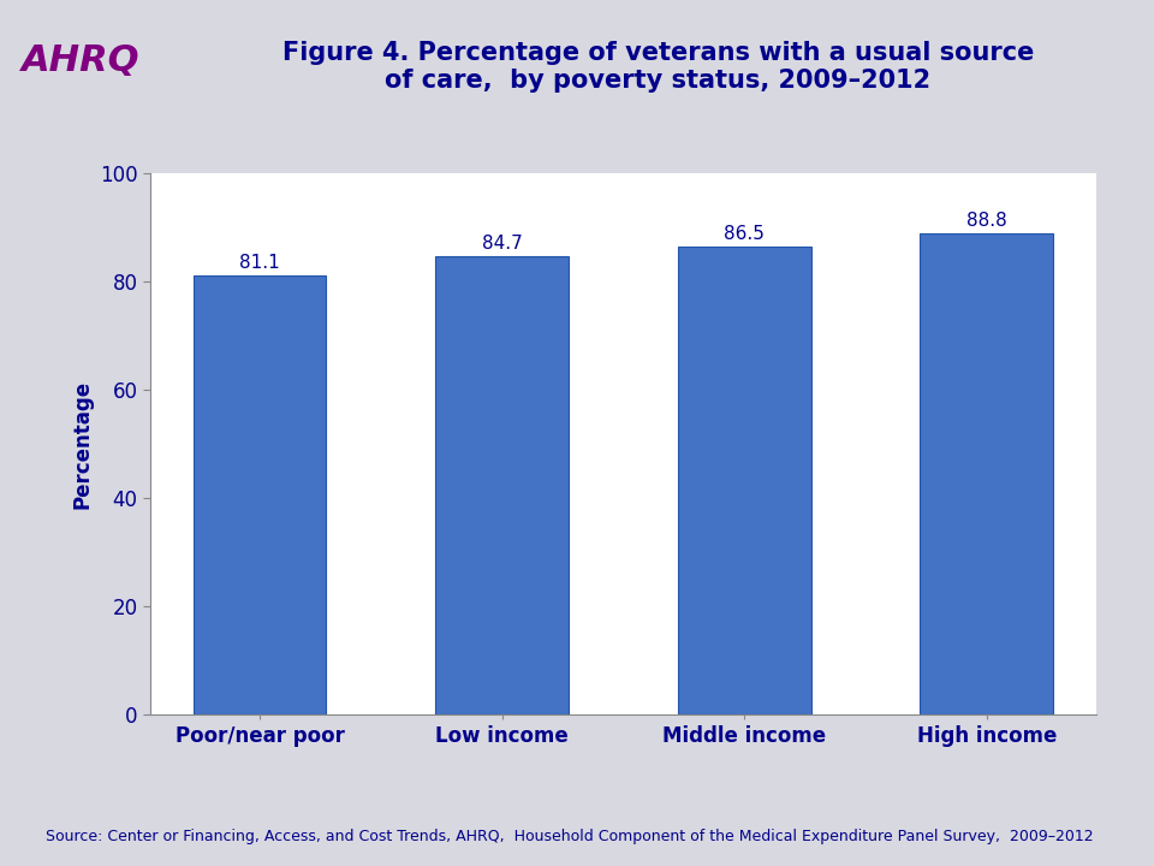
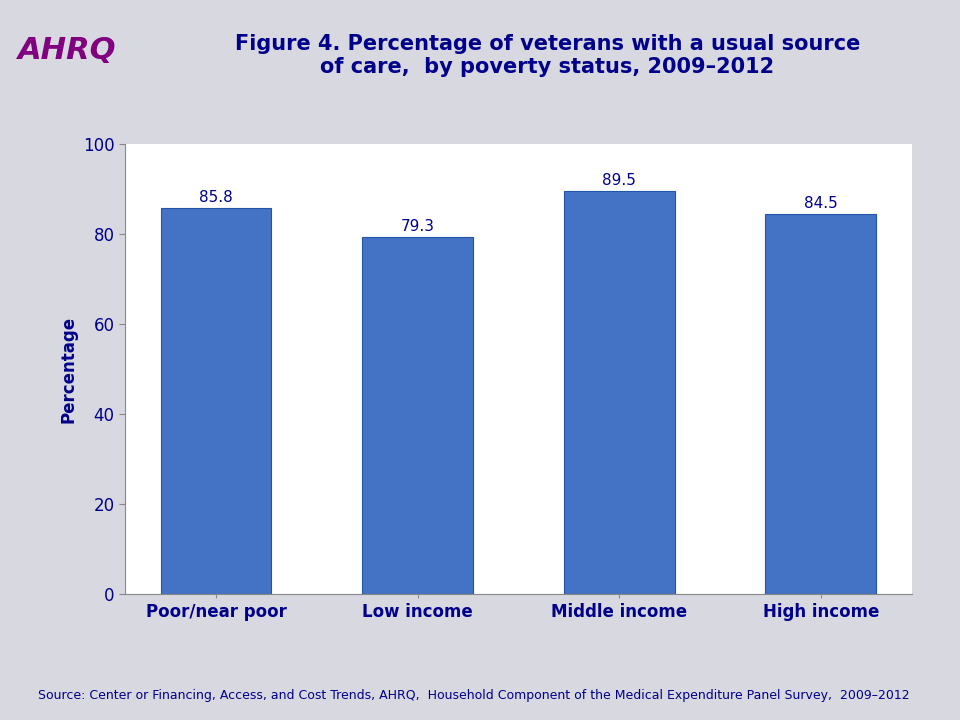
Poor/near poor: 81.1 -> 85.8
Low income: 84.7 -> 79.3
Middle income: 86.5 -> 89.5
High income: 88.8 -> 84.5
